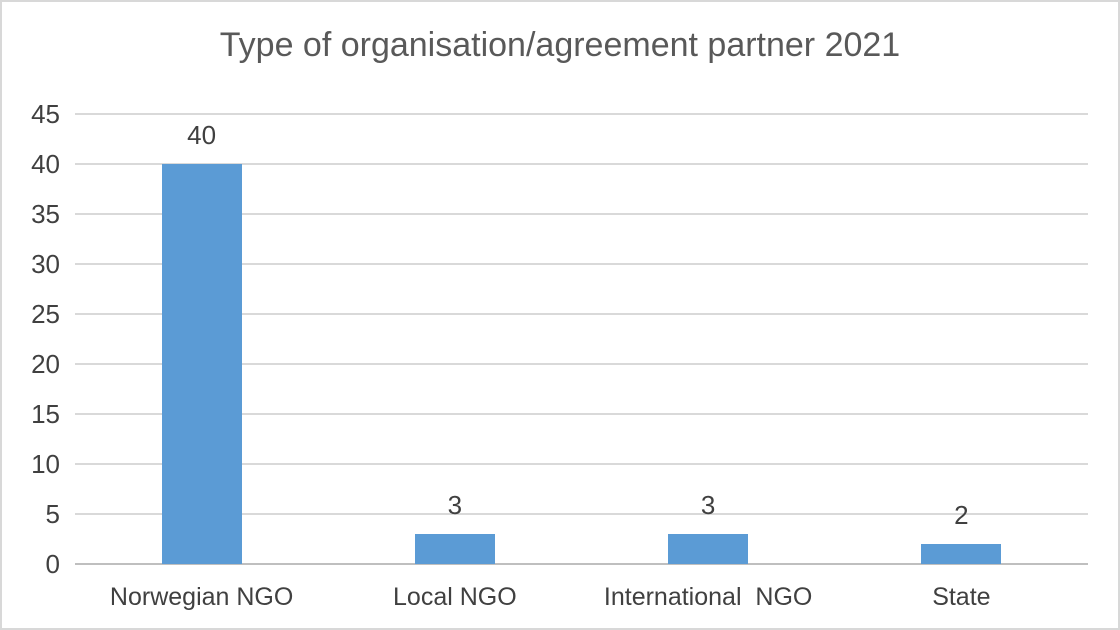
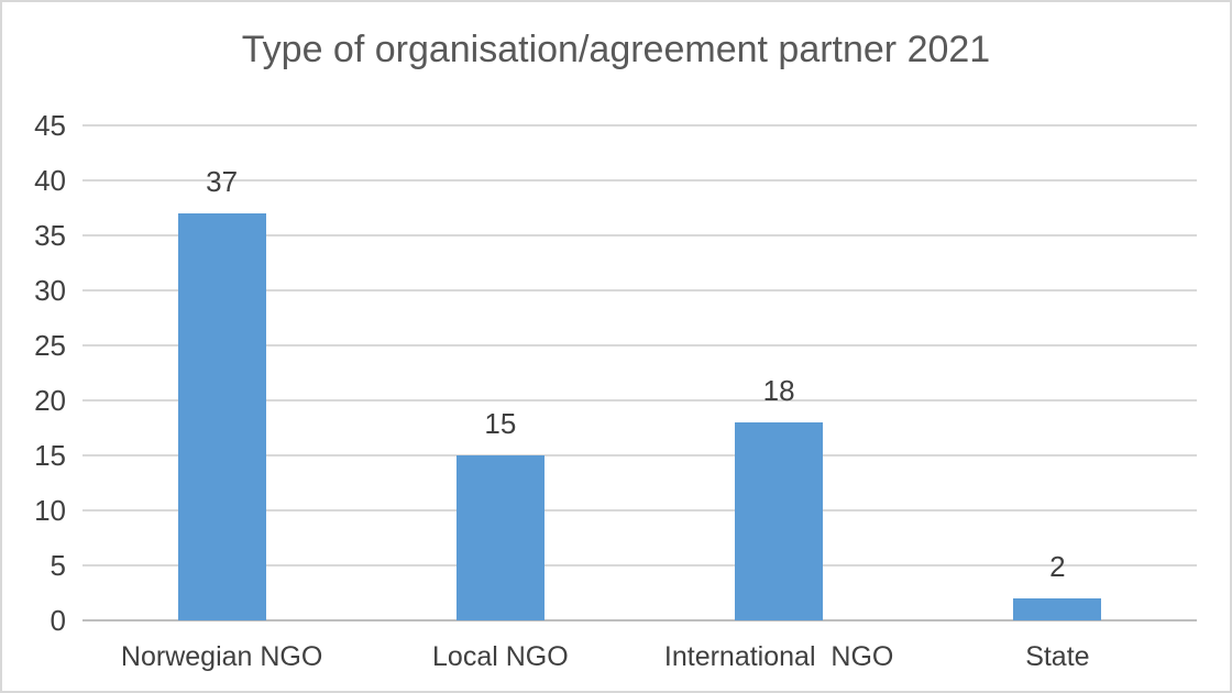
Norwegian NGO: 40 -> 37
Local NGO: 3 -> 15
International NGO: 3 -> 18
